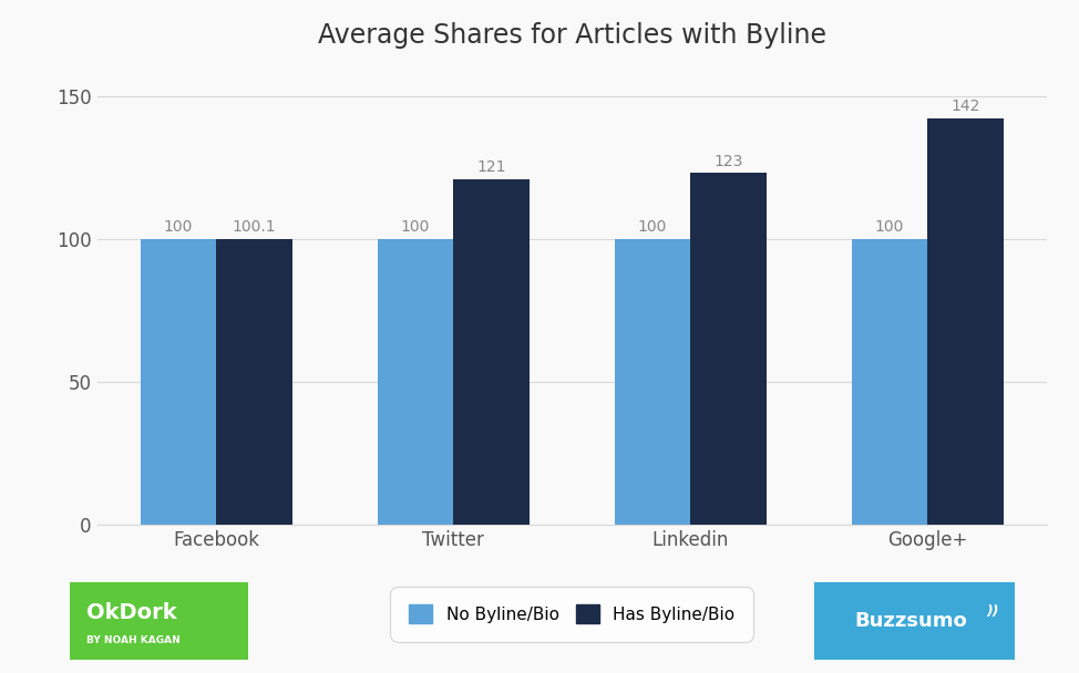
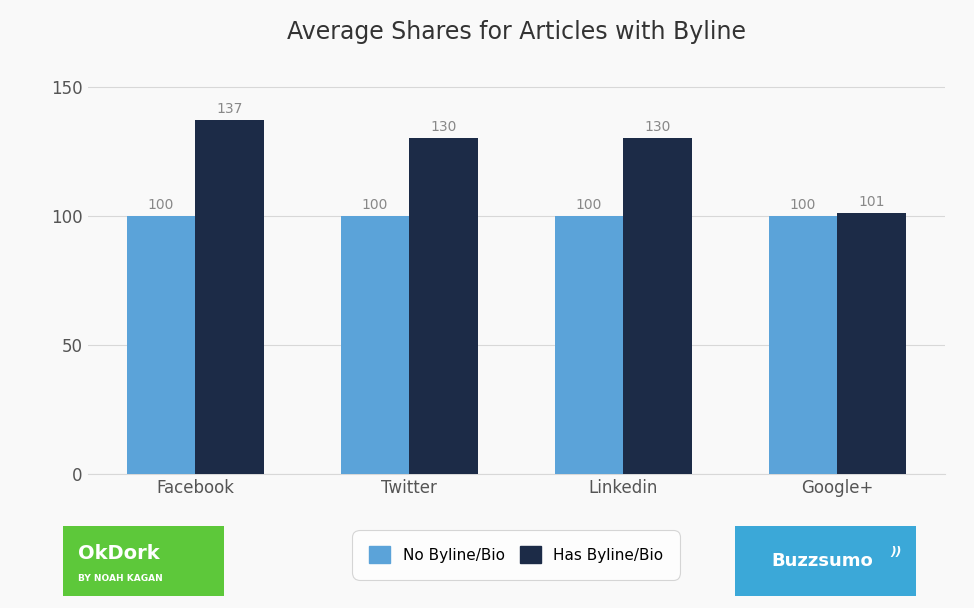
Has Byline/Bio/Facebook: 100.1 -> 137
Has Byline/Bio/Twitter: 121 -> 130
Has Byline/Bio/Linkedin: 123 -> 130
Has Byline/Bio/Google+: 142 -> 101
